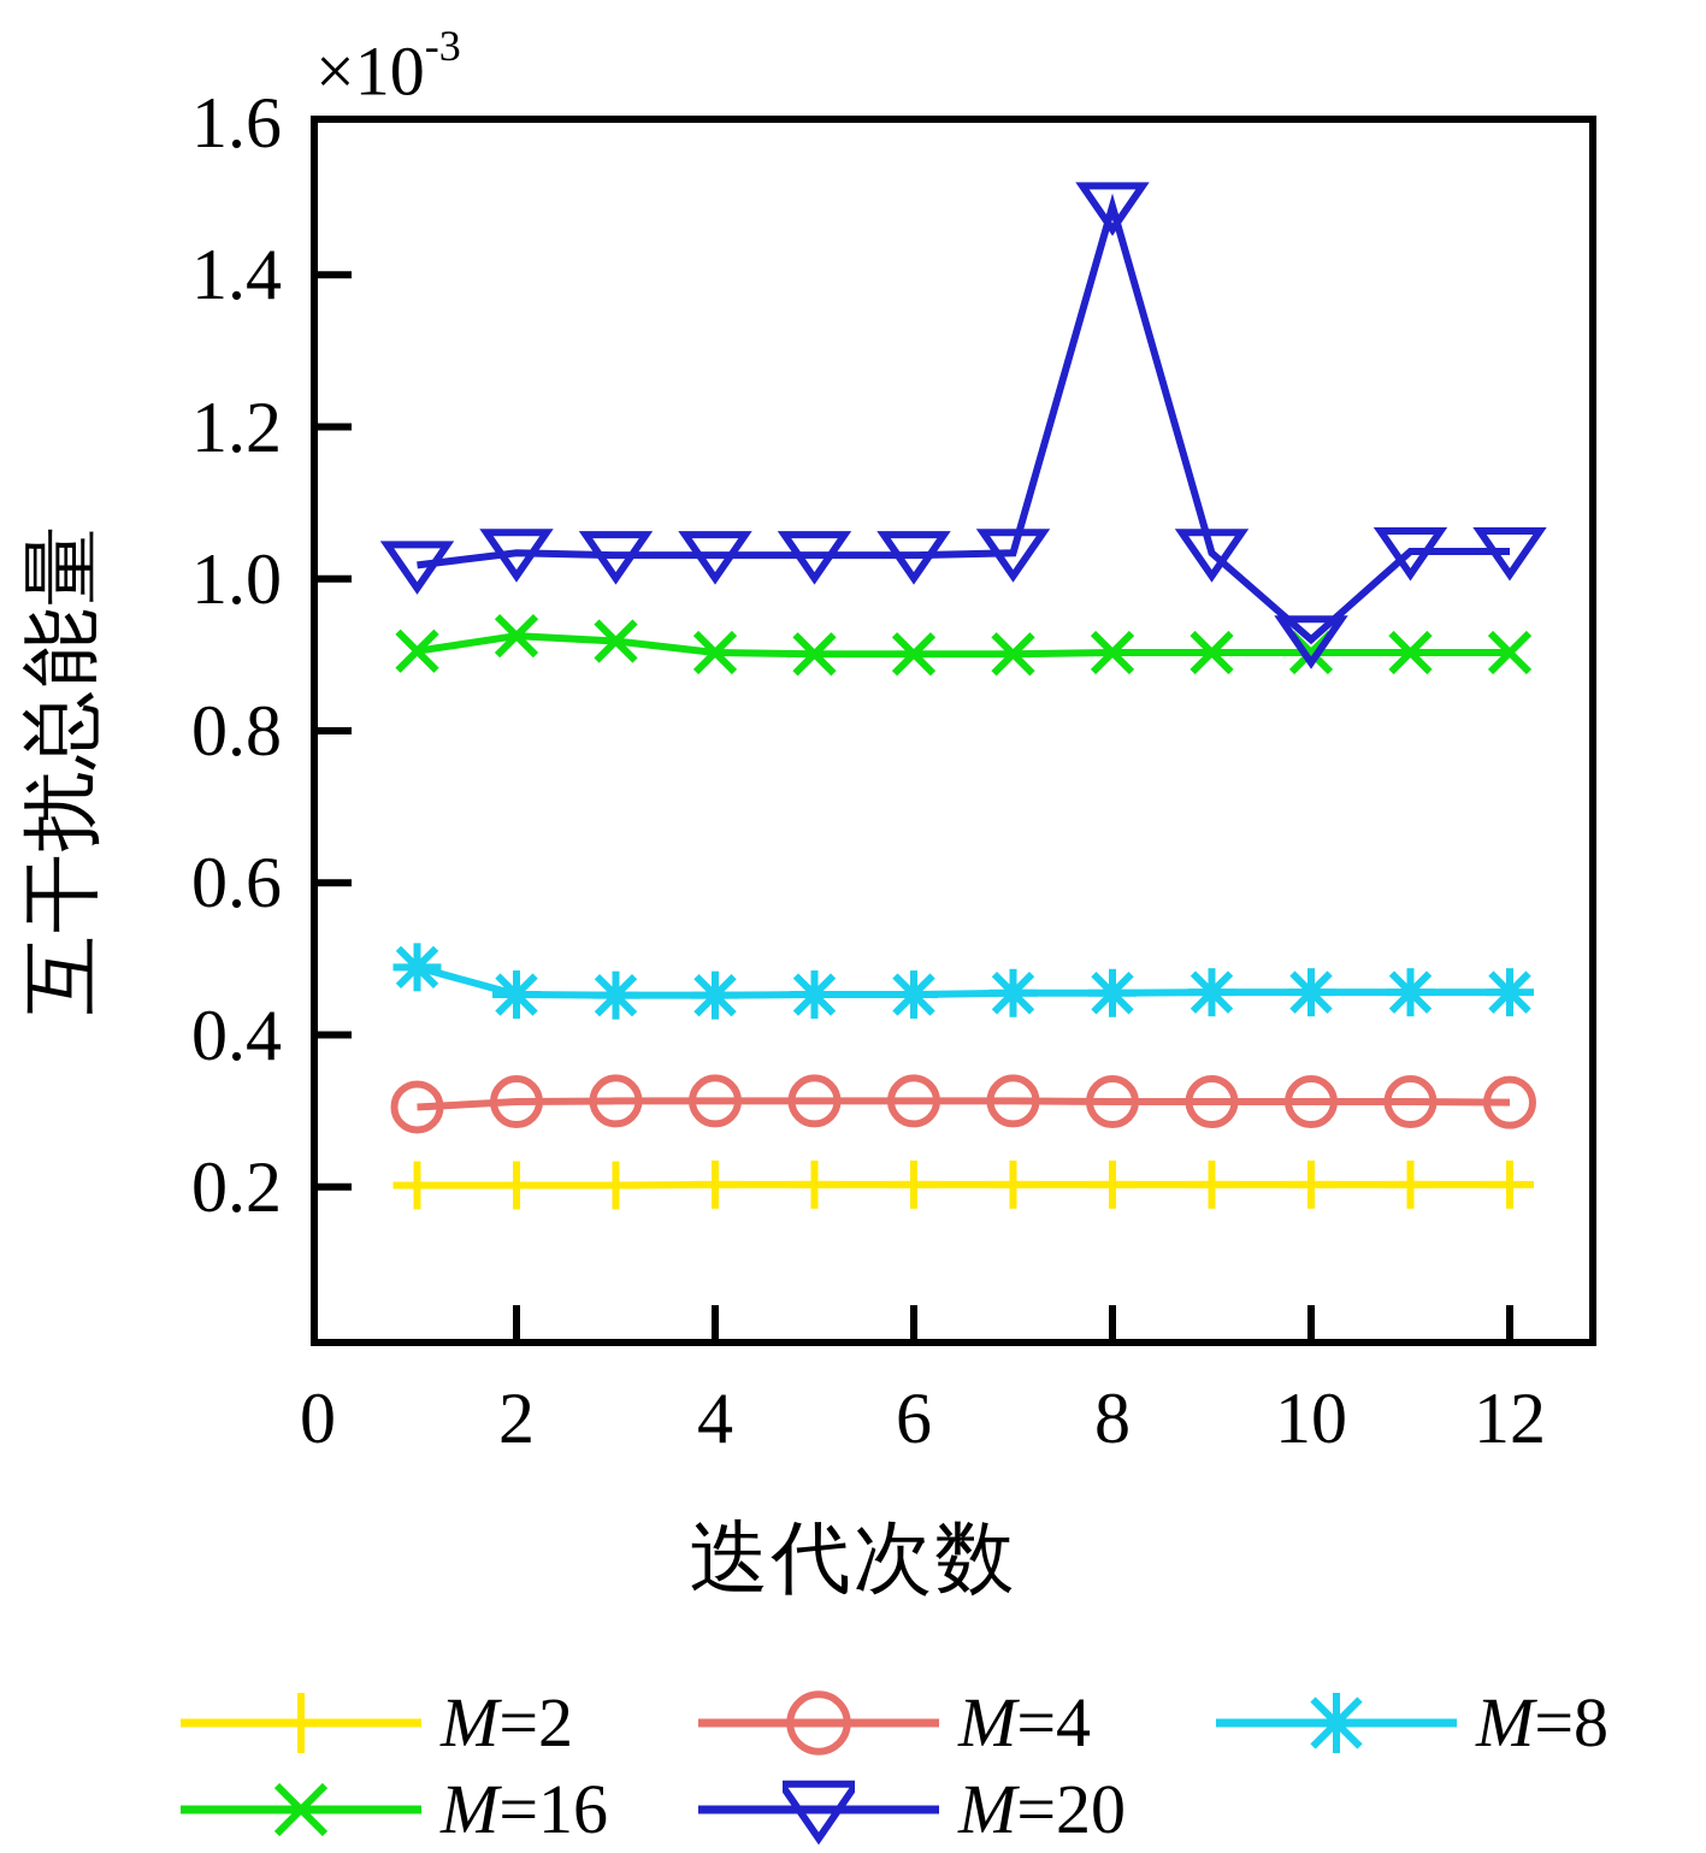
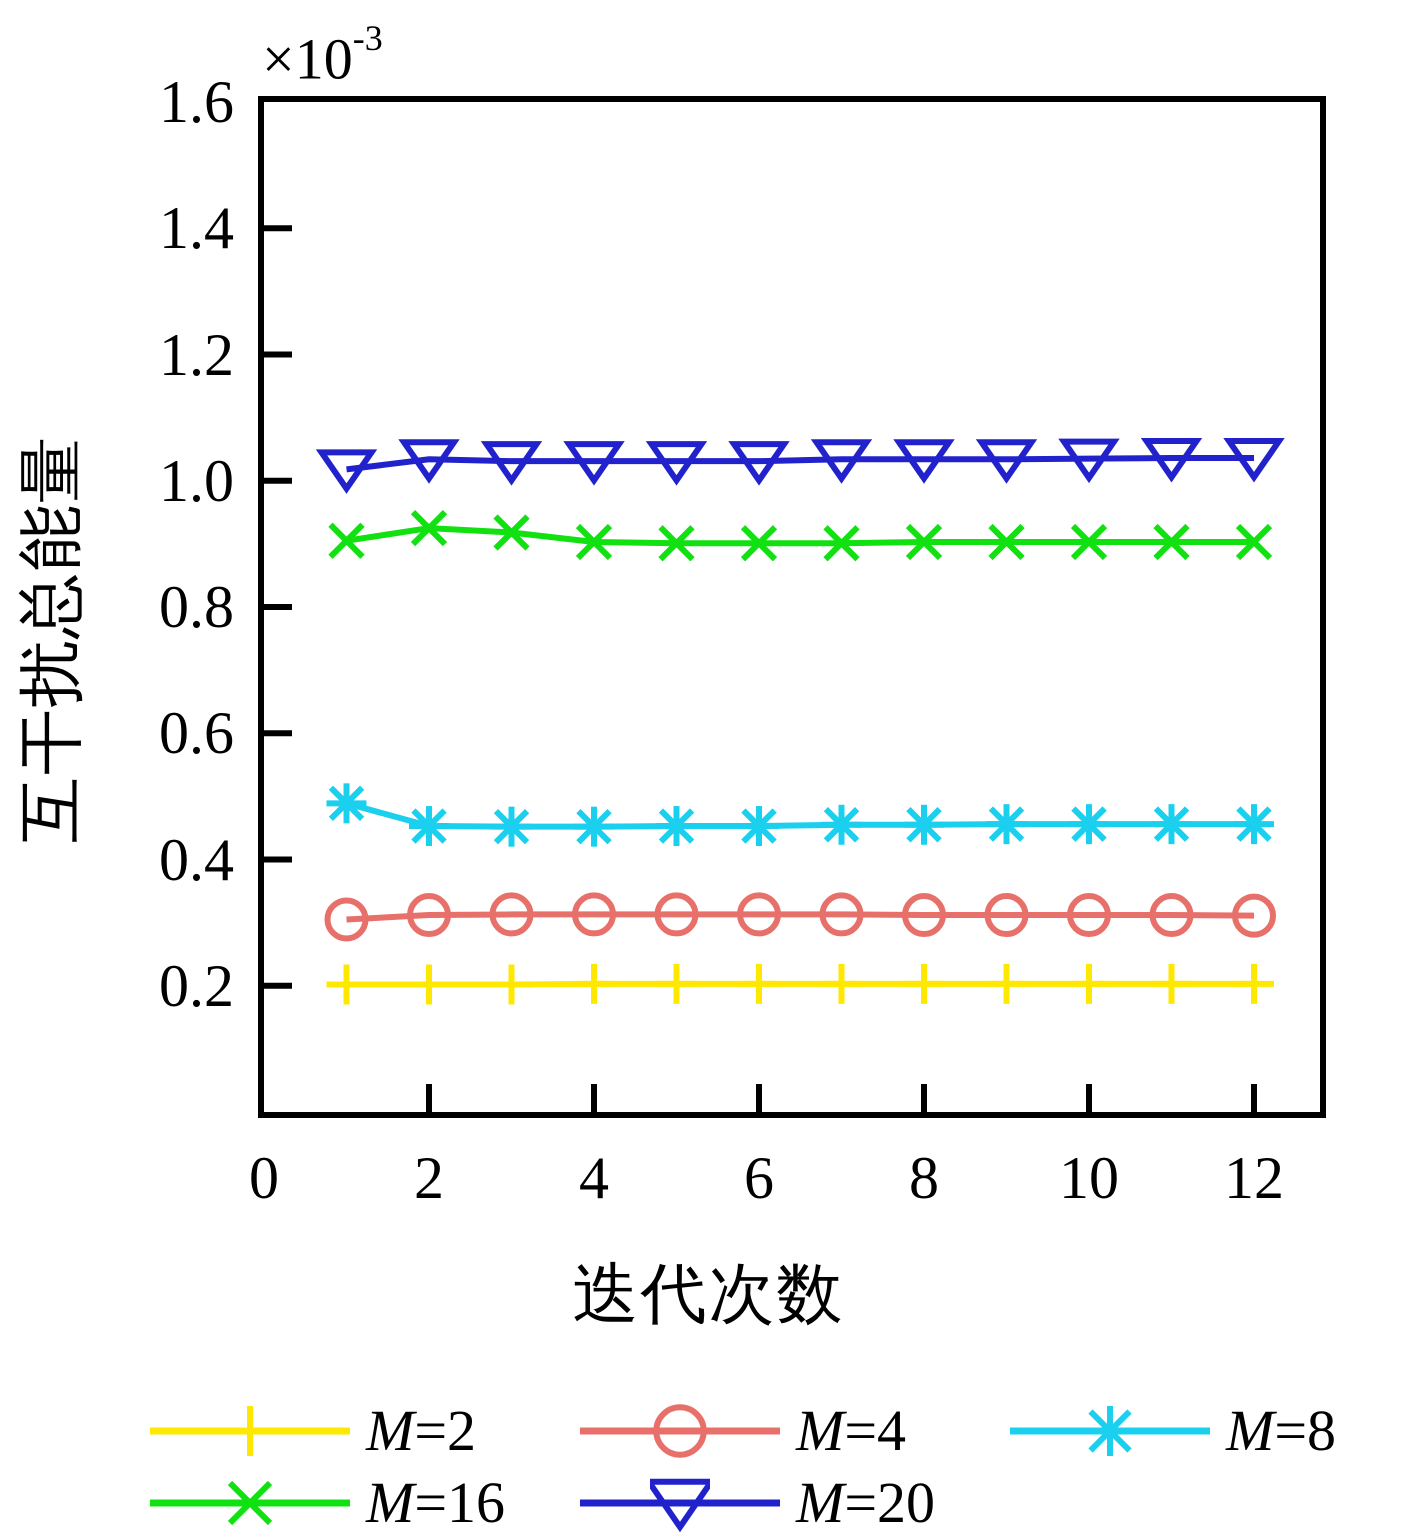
M=20/8: 1.49 -> 1.03
M=20/10: 0.92 -> 1.03
